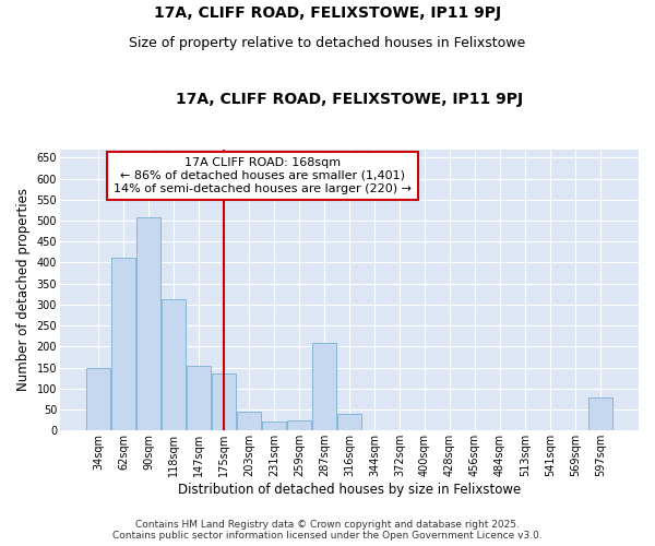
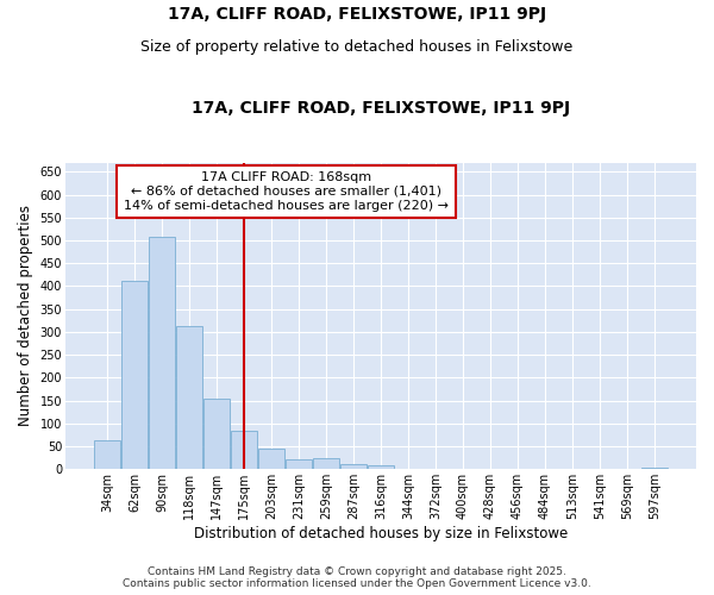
34sqm: 150 -> 62
175sqm: 135 -> 83
287sqm: 210 -> 12
316sqm: 40 -> 8
597sqm: 80 -> 4
